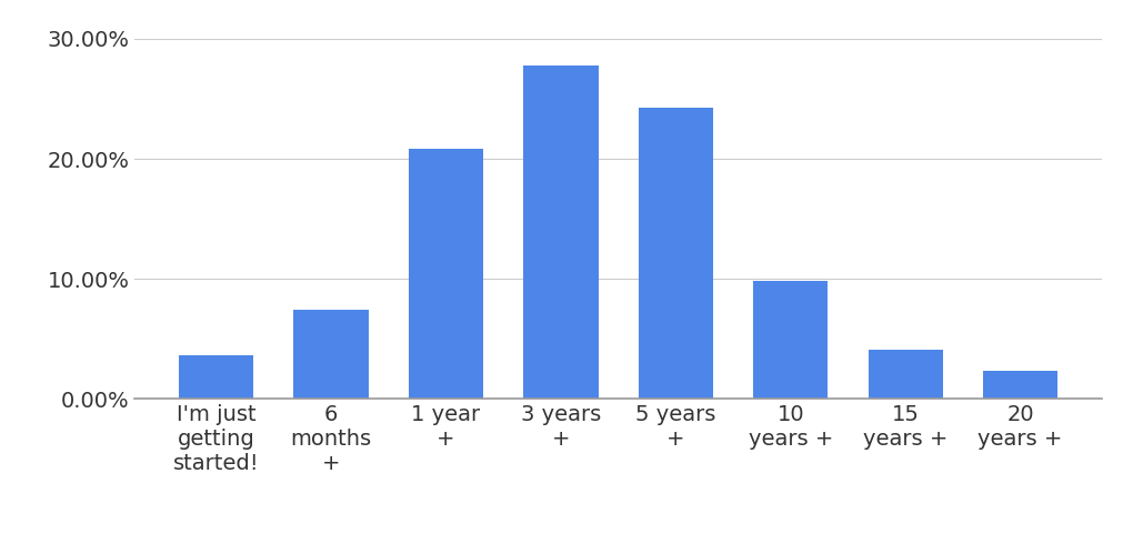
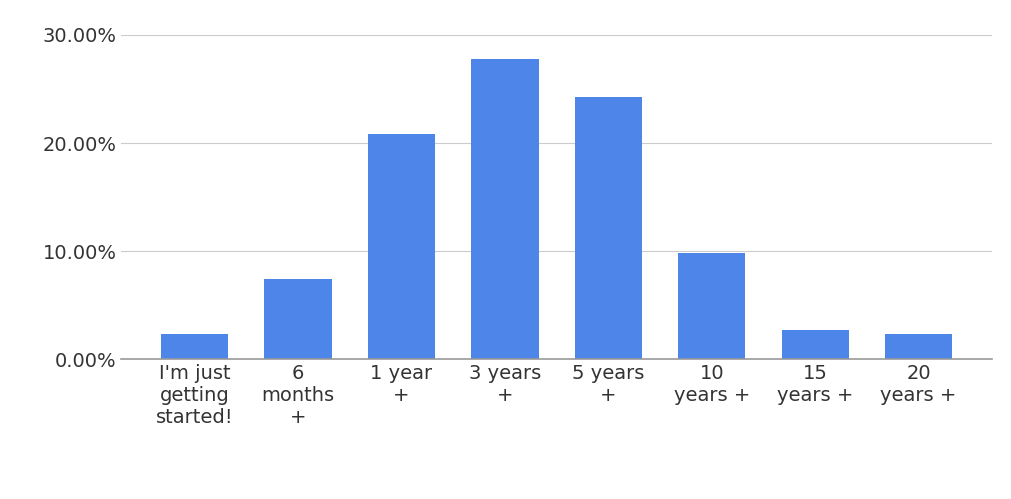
I'm just getting started!: 3.6% -> 2.3%
15 years +: 4.1% -> 2.7%
